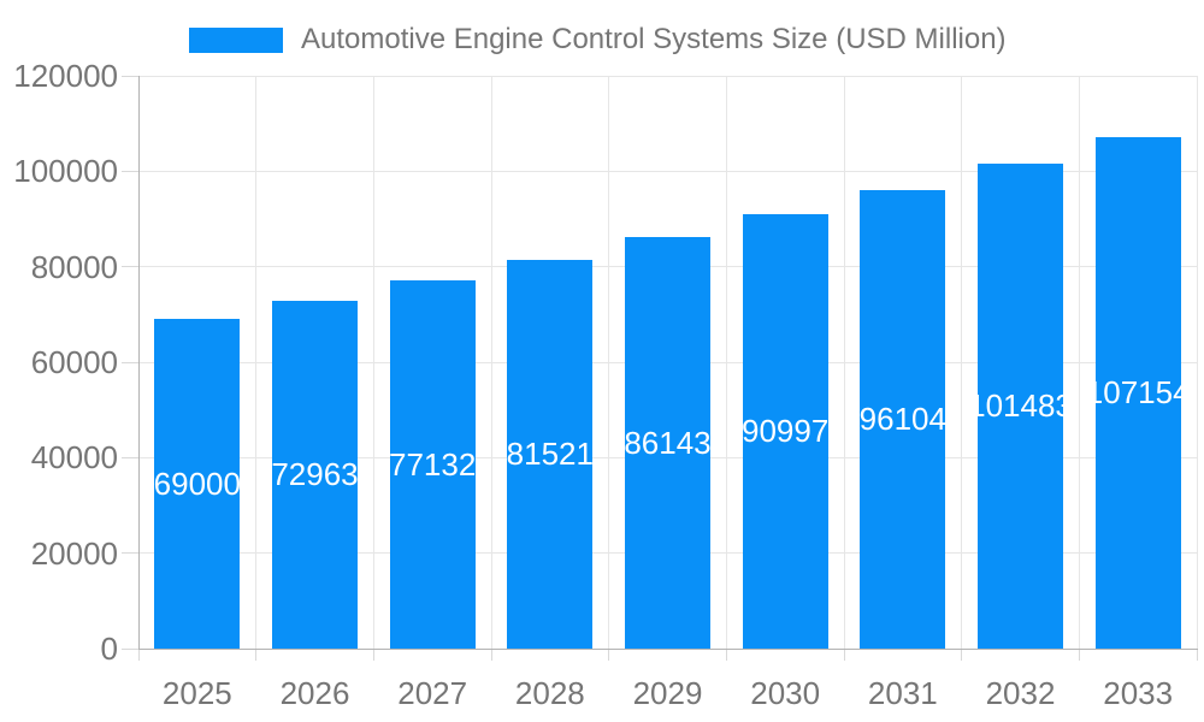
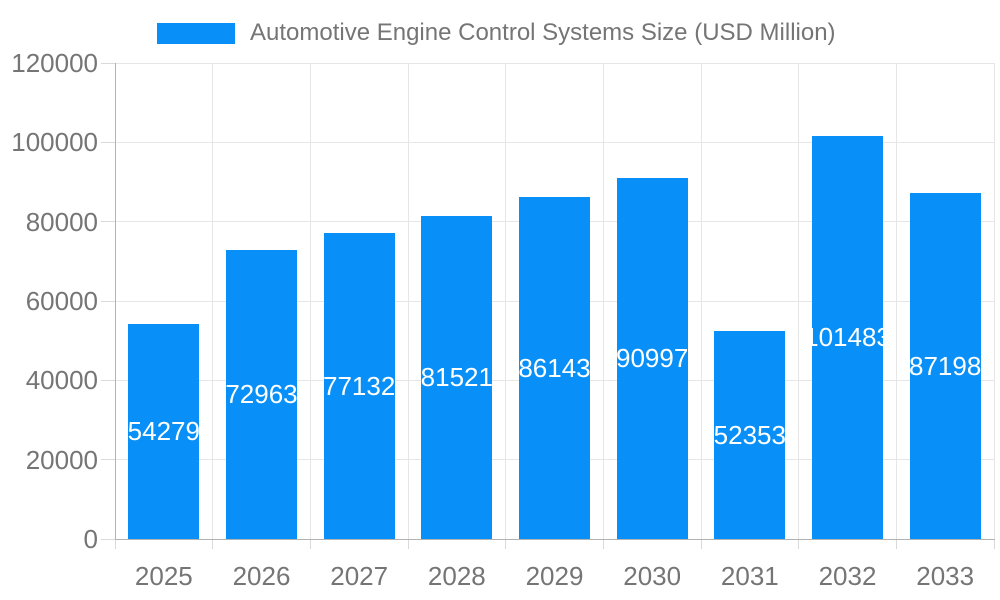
2025: 69000 -> 54279
2031: 96104 -> 52353
2033: 107154 -> 87198
